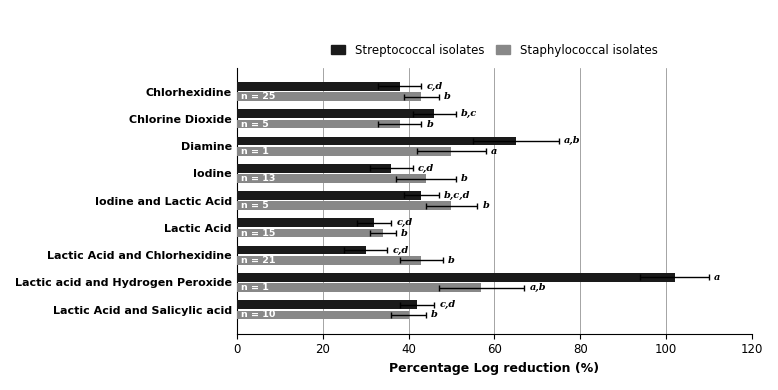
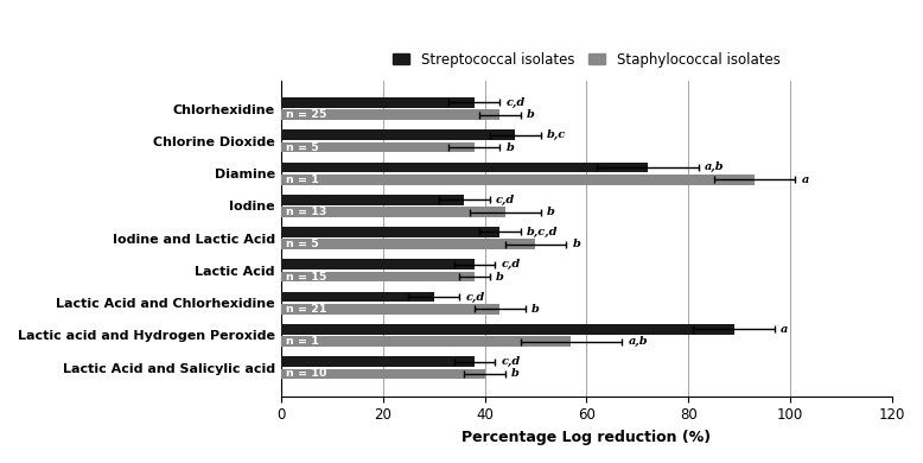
Streptococcal isolates/Diamine: 65 -> 72
Staphylococcal isolates/Diamine: 50 -> 93
Streptococcal isolates/Lactic Acid: 32 -> 38
Staphylococcal isolates/Lactic Acid: 34 -> 38
Streptococcal isolates/Lactic acid and Hydrogen Peroxide: 102 -> 89
Streptococcal isolates/Lactic Acid and Salicylic acid: 42 -> 38
